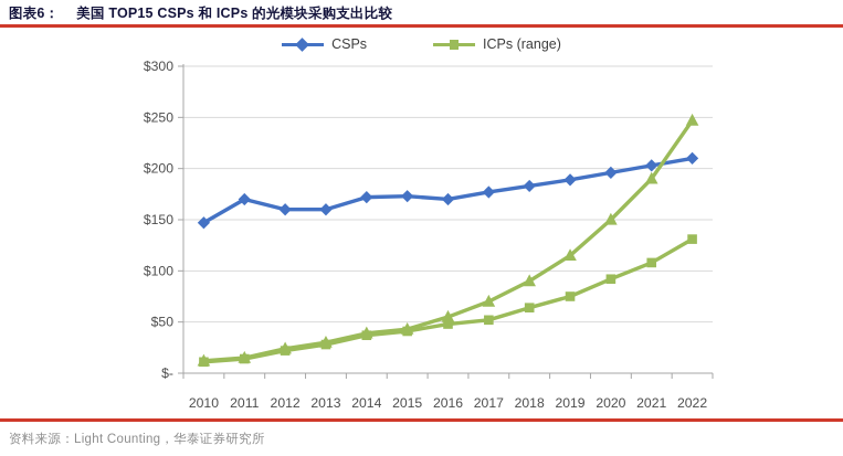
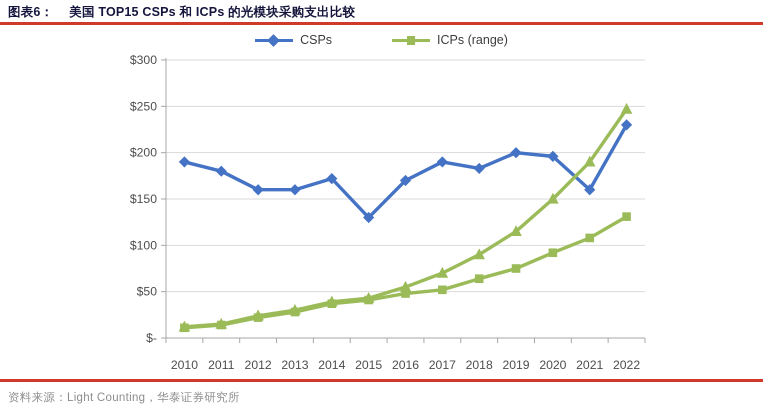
CSPs/2010: $150 -> $190
CSPs/2011: $170 -> $180
CSPs/2015: $170 -> $130
CSPs/2017: $180 -> $190
CSPs/2019: $190 -> $200
CSPs/2021: $200 -> $160
CSPs/2022: $210 -> $230
